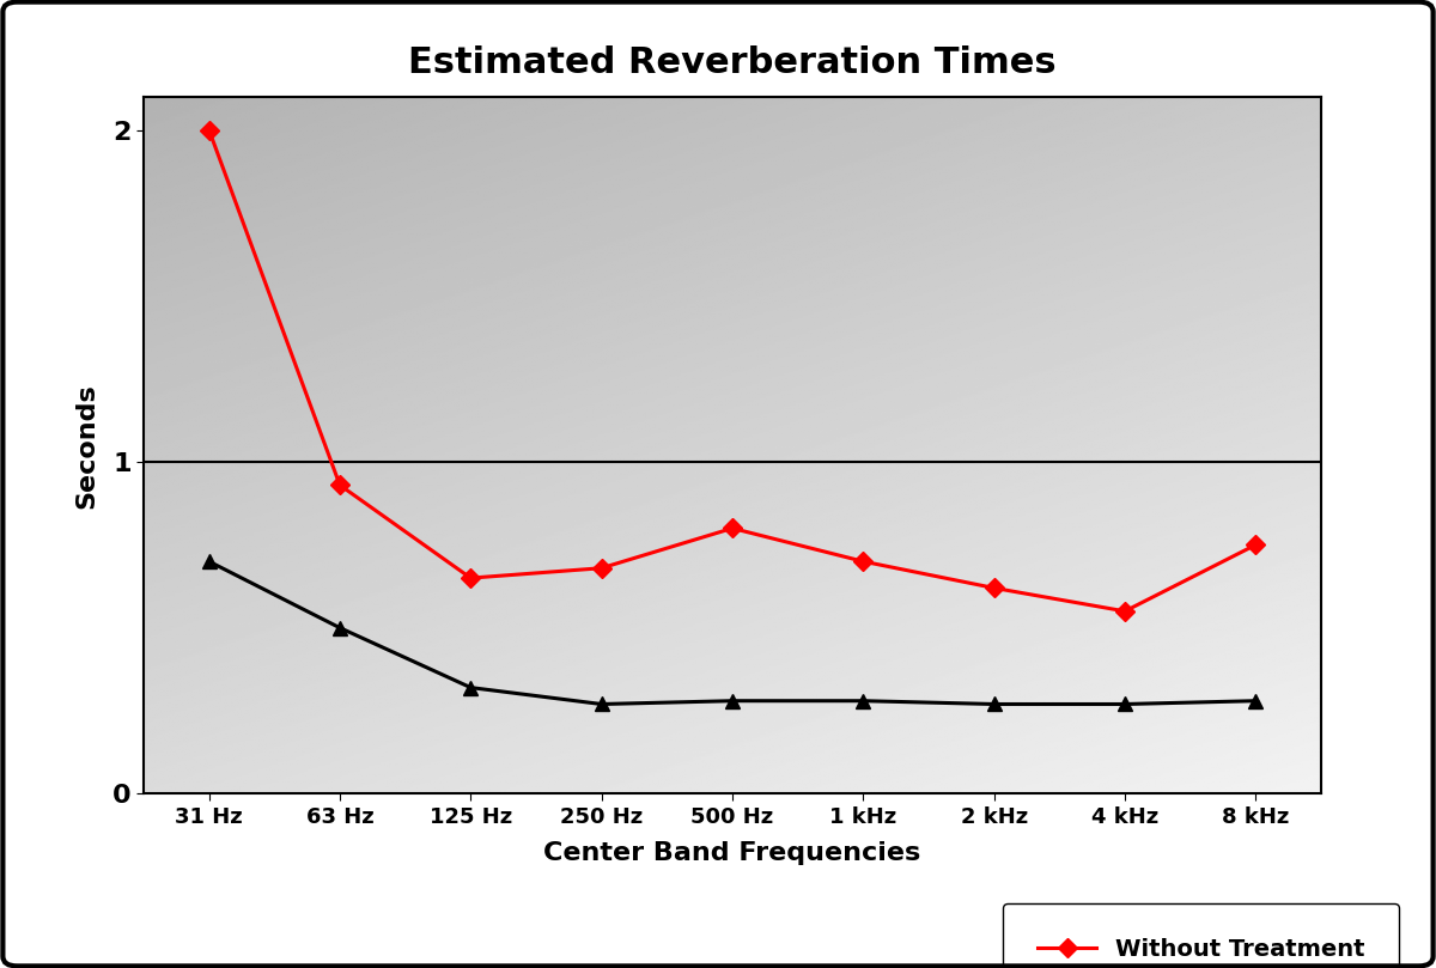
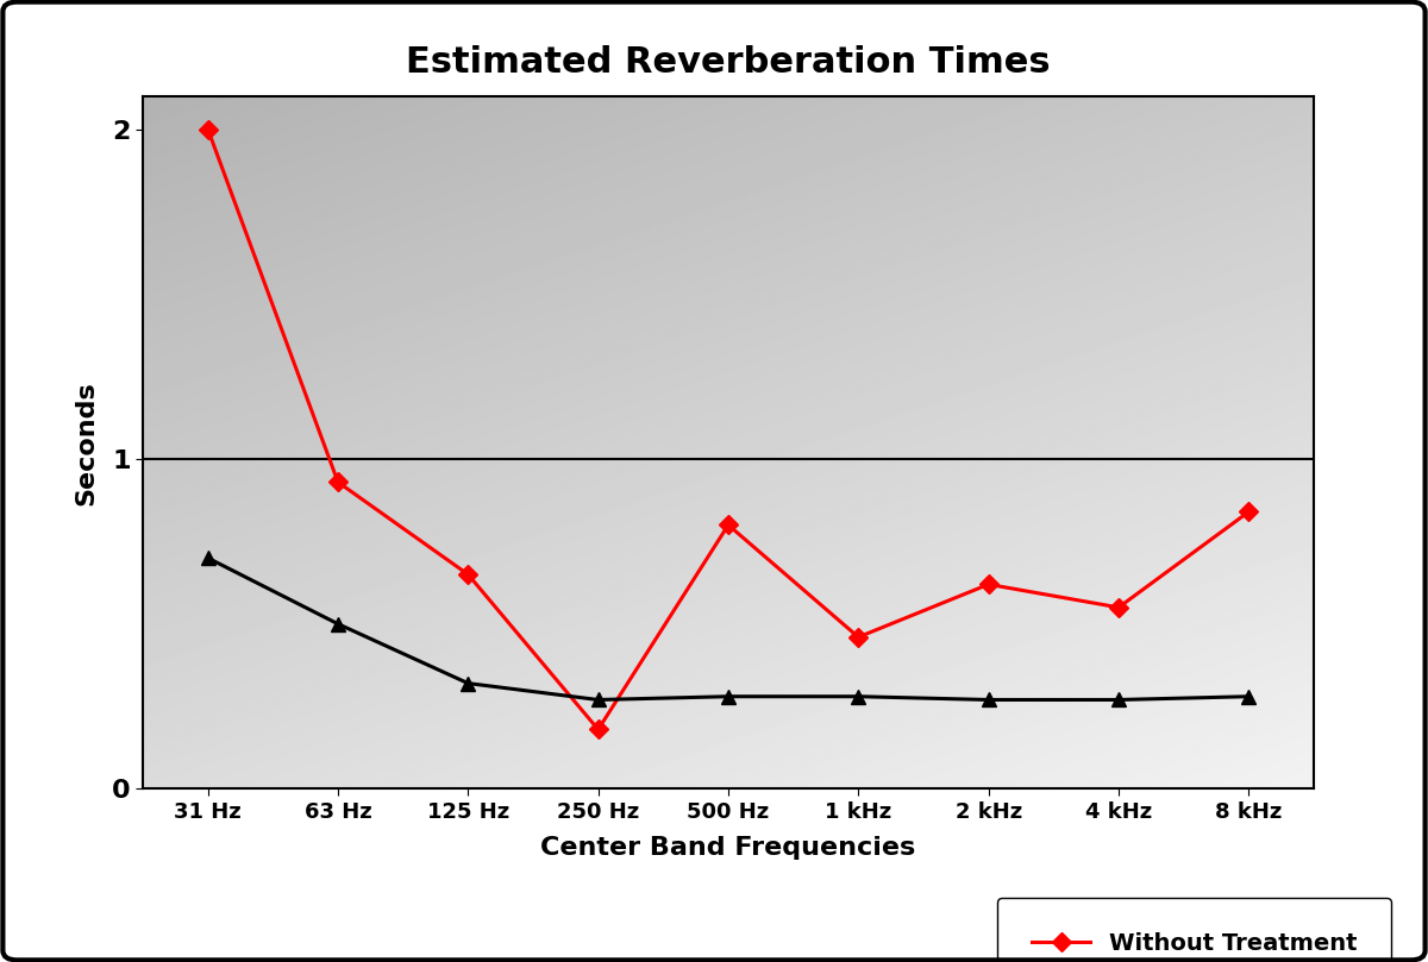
Without Treatment/250 Hz: 0.68 -> 0.18
Without Treatment/1 kHz: 0.70 -> 0.46
Without Treatment/8 kHz: 0.75 -> 0.84
